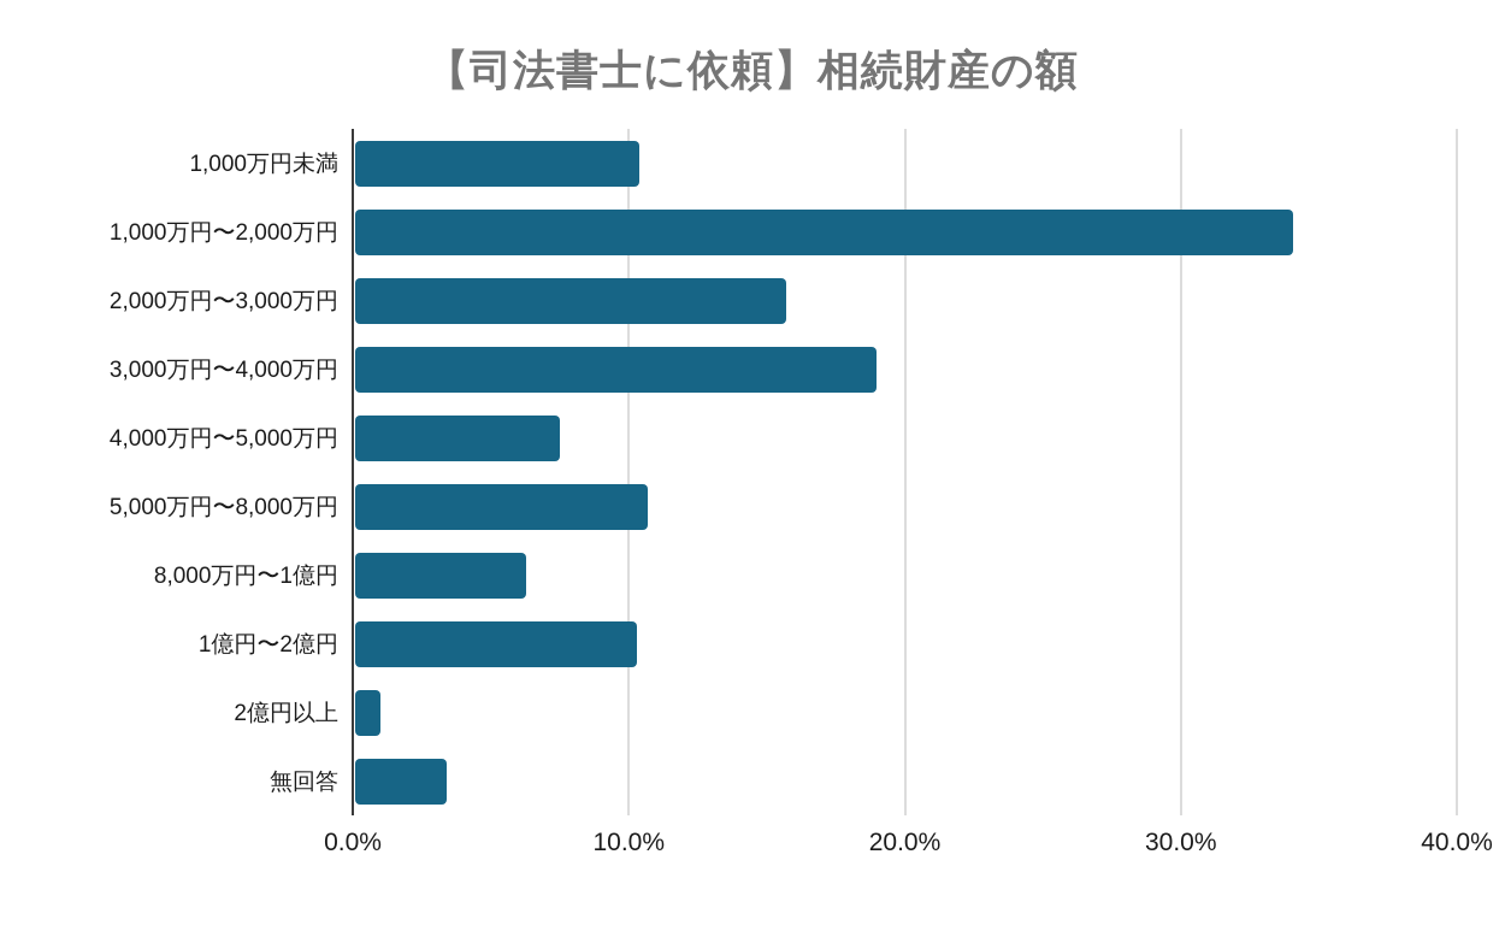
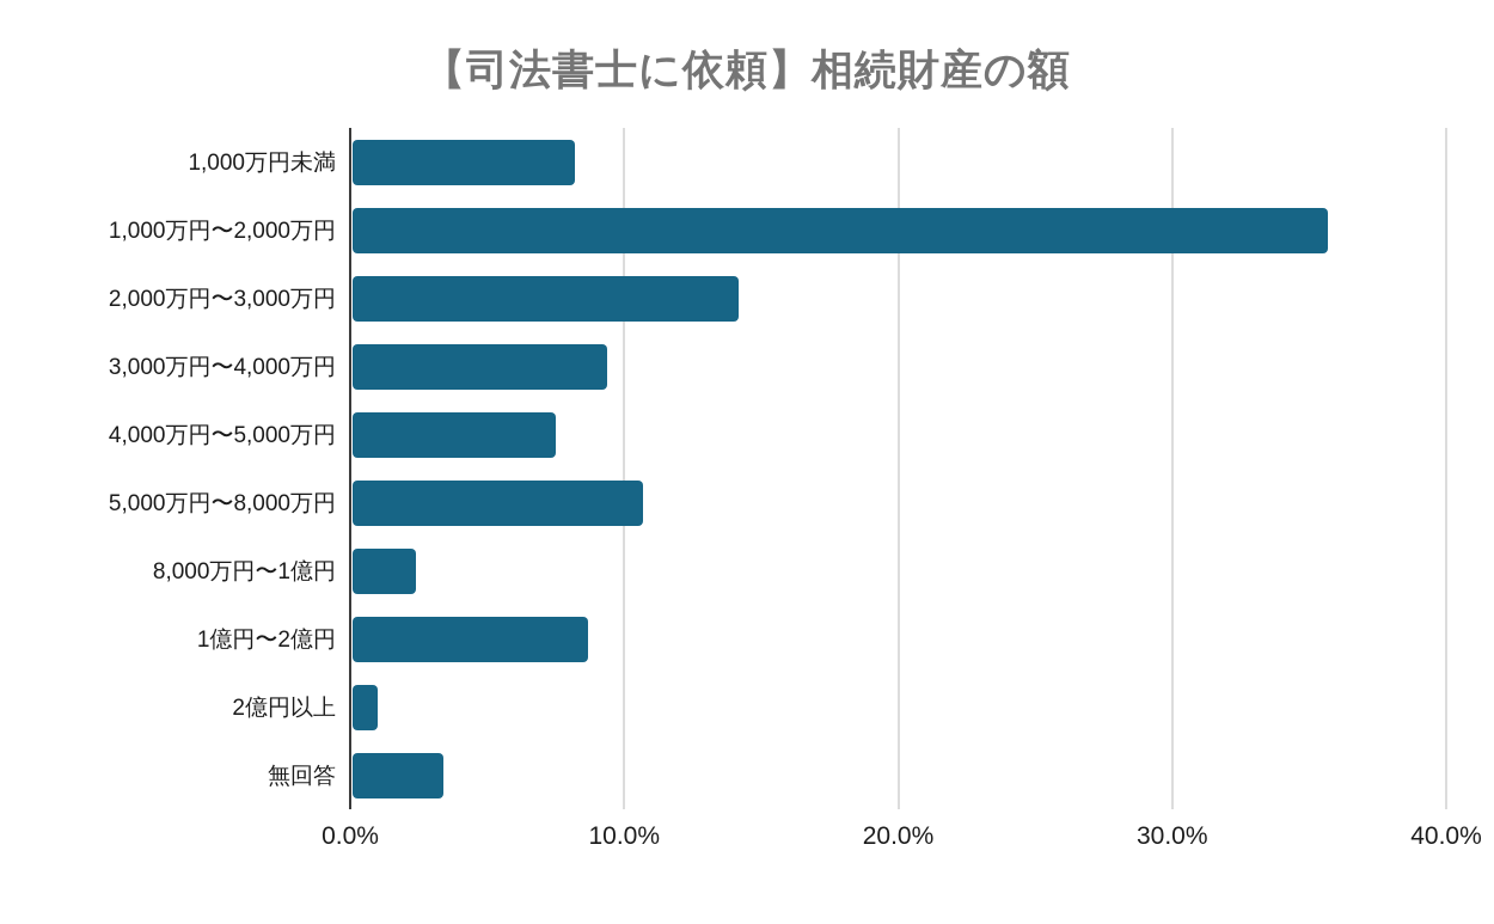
1,000万円未満: 10.3% -> 8.1%
1,000万円〜2,000万円: 34.0% -> 35.6%
2,000万円〜3,000万円: 15.6% -> 14.1%
3,000万円〜4,000万円: 18.9% -> 9.3%
8,000万円〜1億円: 6.2% -> 2.3%
1億円〜2億円: 10.2% -> 8.6%
